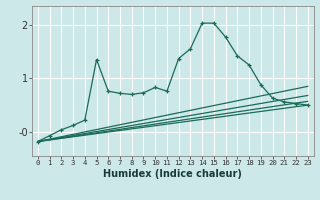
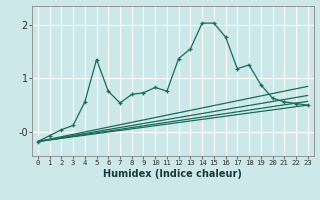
4: 0.22 -> 0.56
7: 0.72 -> 0.54
17: 1.42 -> 1.18
